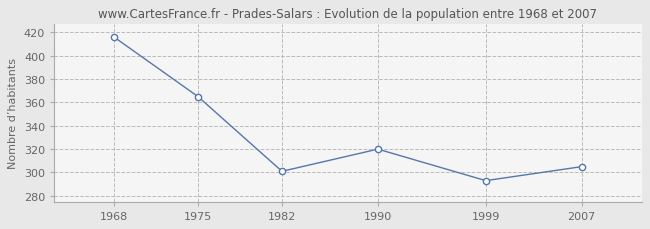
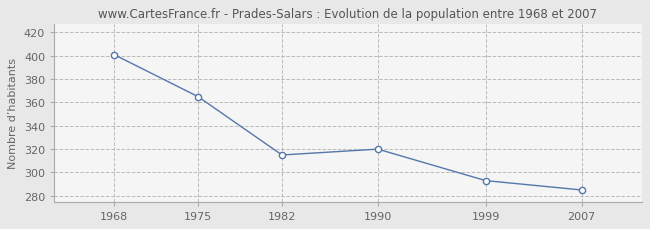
1968: 416 -> 401
1982: 301 -> 315
2007: 305 -> 285
